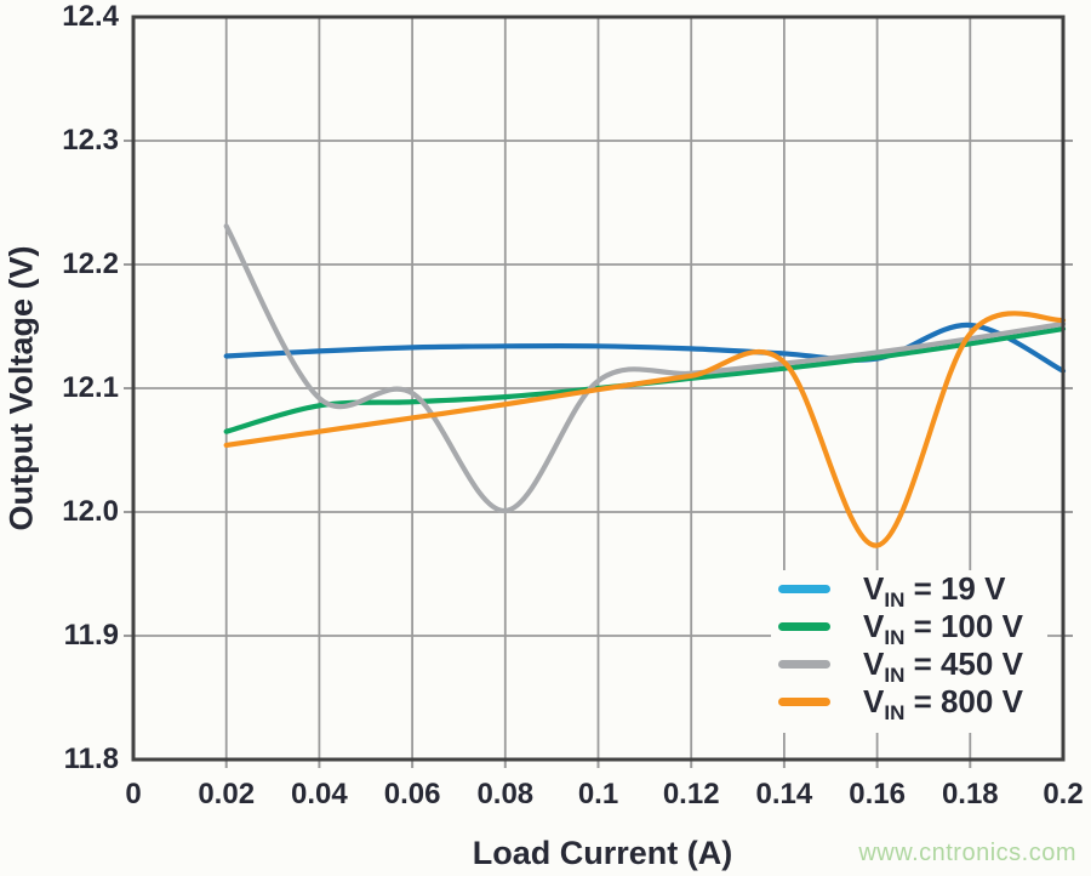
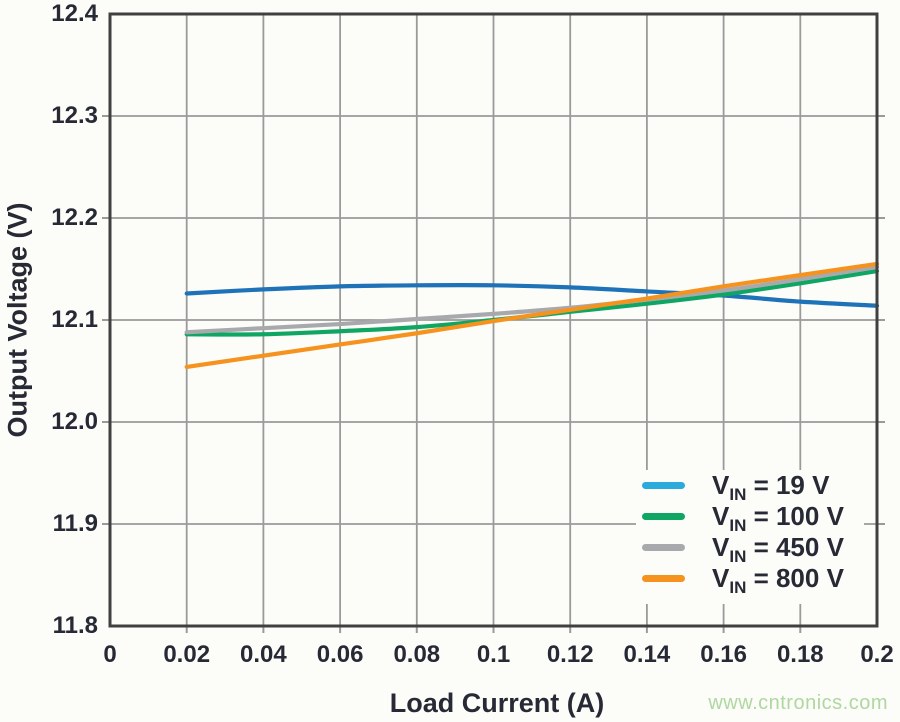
VIN = 100 V/0.02: 12.065 -> 12.086
VIN = 450 V/0.02: 12.231 -> 12.088
VIN = 450 V/0.08: 12.001 -> 12.101
VIN = 800 V/0.16: 11.973 -> 12.133
VIN = 19 V/0.18: 12.151 -> 12.118
